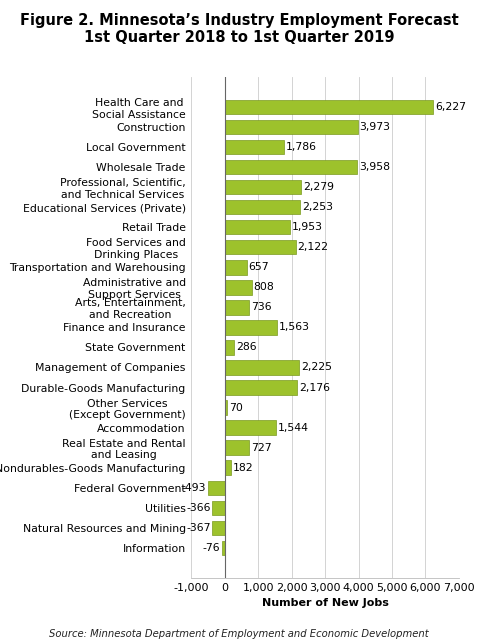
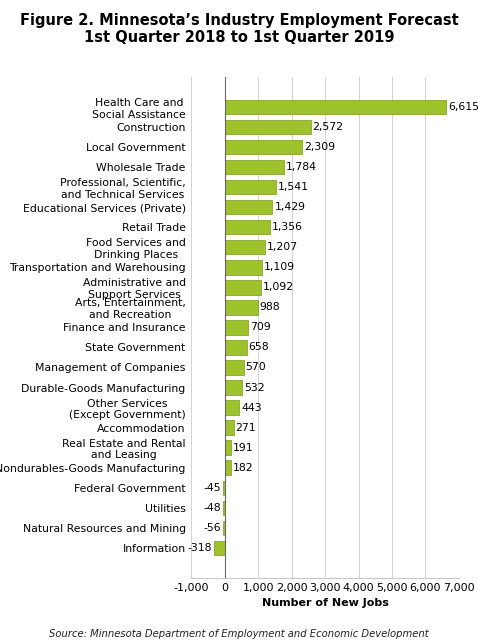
Health Care and Social Assistance: 6,227 -> 6,615
Construction: 3,973 -> 2,572
Local Government: 1,786 -> 2,309
Wholesale Trade: 3,958 -> 1,784
Professional, Scientific, and Technical Services: 2,279 -> 1,541
Educational Services (Private): 2,253 -> 1,429
Retail Trade: 1,953 -> 1,356
Food Services and Drinking Places: 2,122 -> 1,207
Transportation and Warehousing: 657 -> 1,109
Administrative and Support Services: 808 -> 1,092
Arts, Entertainment, and Recreation: 736 -> 988
Finance and Insurance: 1,563 -> 709
State Government: 286 -> 658
Management of Companies: 2,225 -> 570
Durable-Goods Manufacturing: 2,176 -> 532
Other Services (Except Government): 70 -> 443
Accommodation: 1,544 -> 271
Real Estate and Rental and Leasing: 727 -> 191
Federal Government: -493 -> -45
Utilities: -366 -> -48
Natural Resources and Mining: -367 -> -56
Information: -76 -> -318
